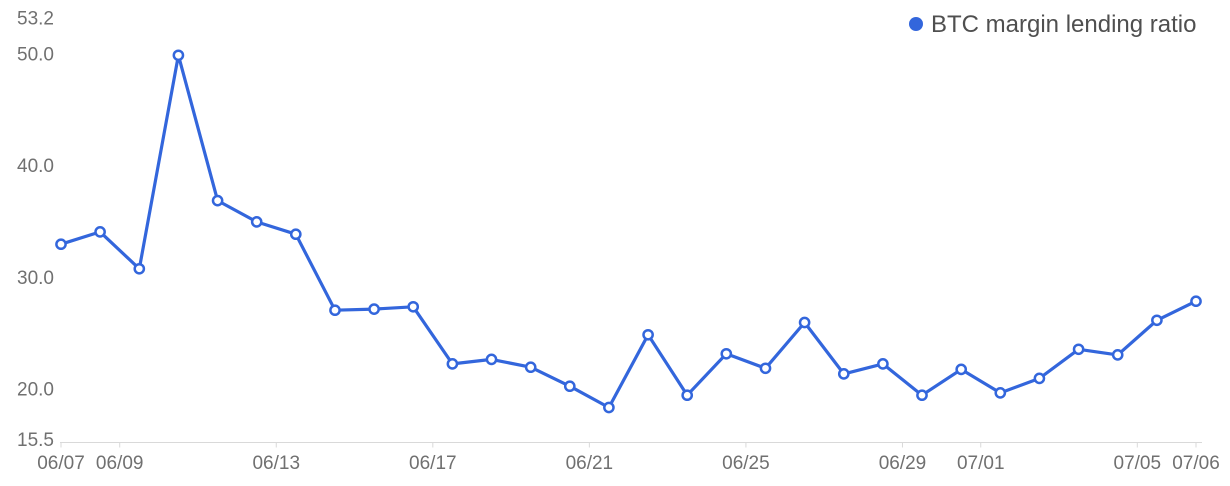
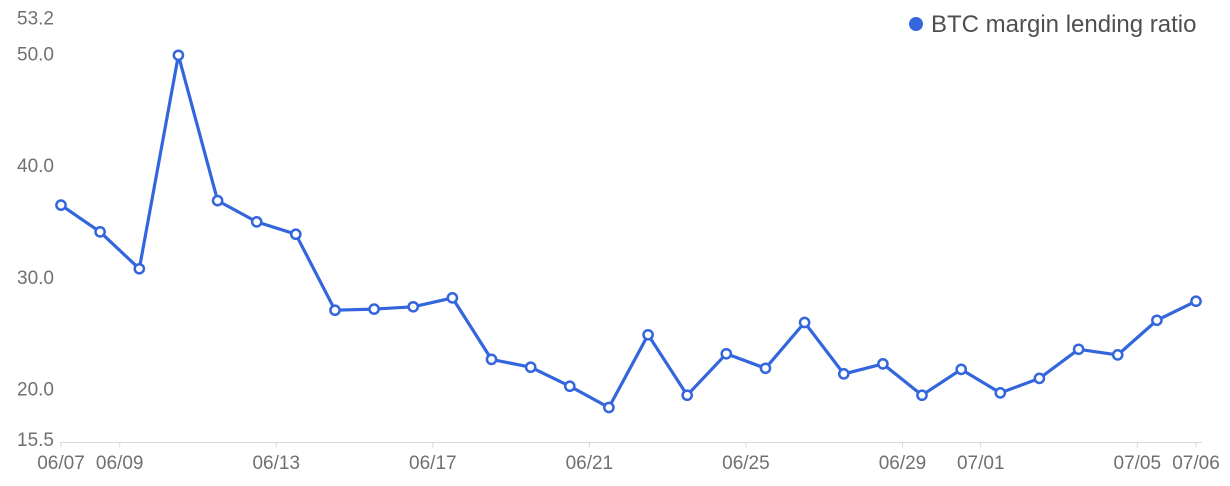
06/07: 33.1 -> 36.6
06/17: 22.4 -> 28.3
